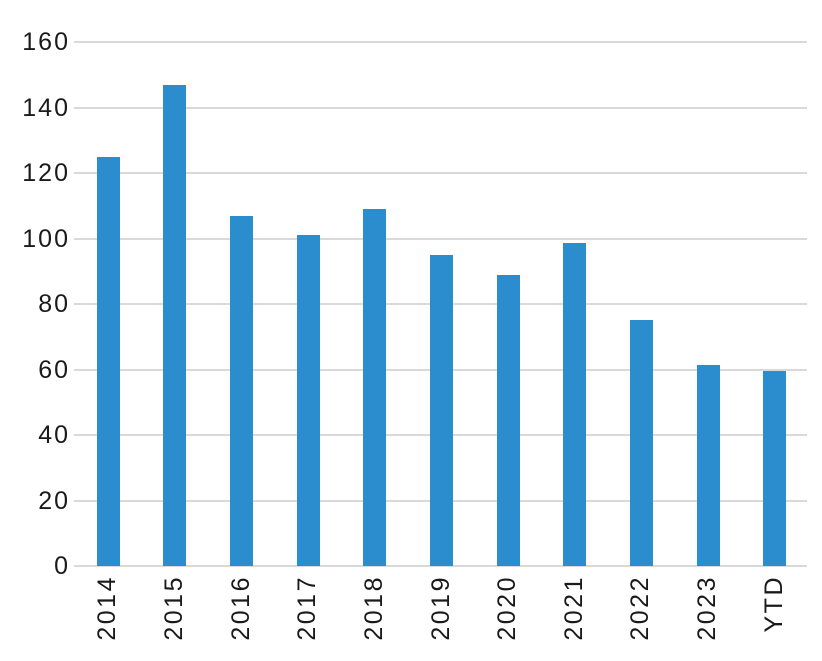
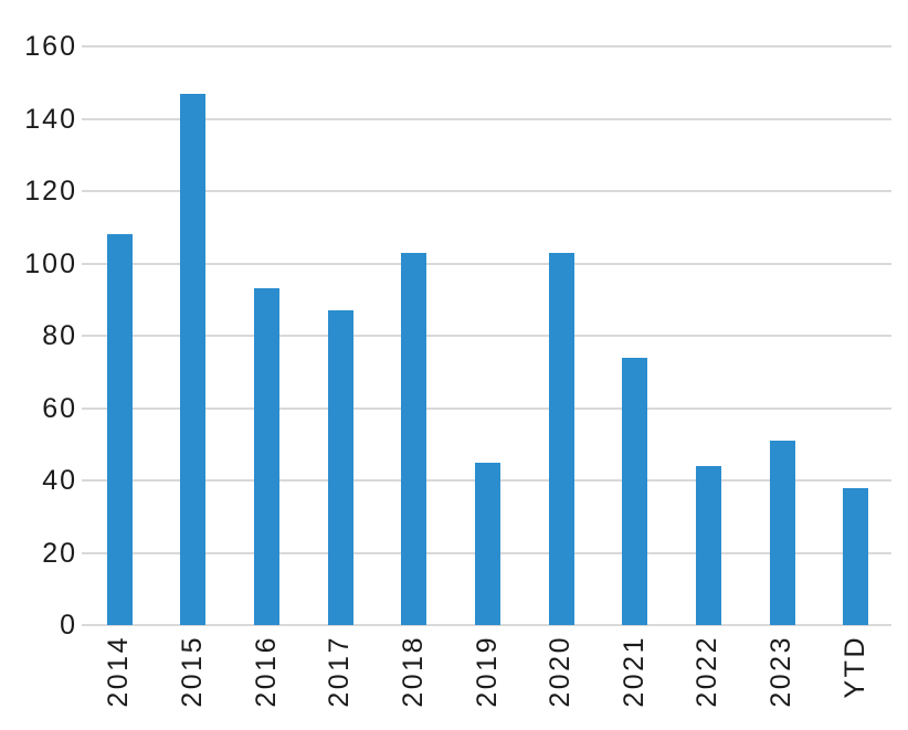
2014: 125 -> 108
2016: 107 -> 93
2017: 101 -> 87
2018: 109 -> 103
2019: 95 -> 45
2020: 89 -> 103
2021: 98 -> 74
2022: 75 -> 44
2023: 62 -> 51
YTD: 60 -> 38
